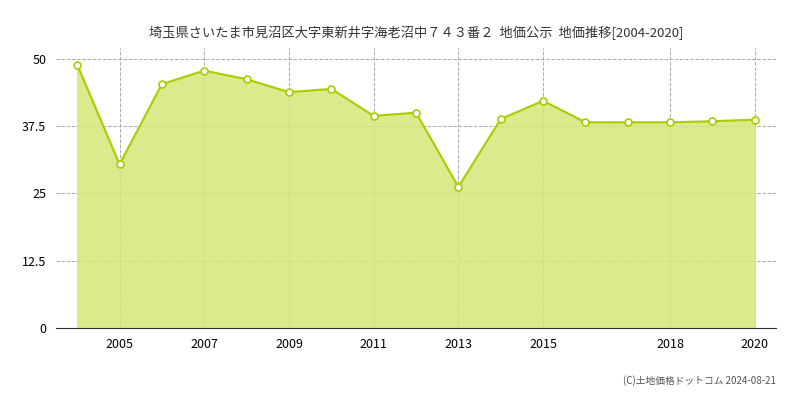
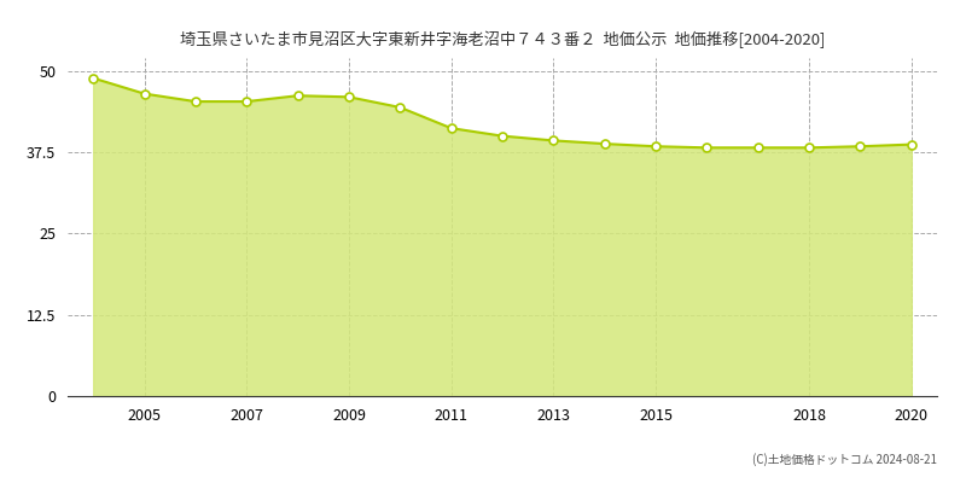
2005: 30.4 -> 46.5
2007: 47.8 -> 45.3
2009: 43.8 -> 46.0
2011: 39.4 -> 41.2
2013: 26.2 -> 39.3
2015: 42.2 -> 38.4
